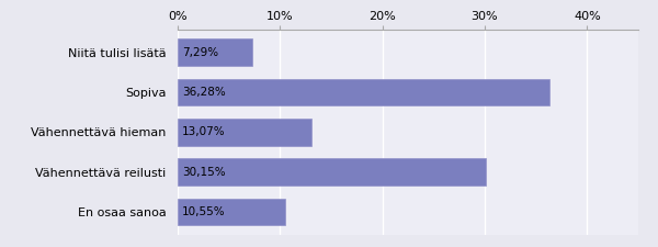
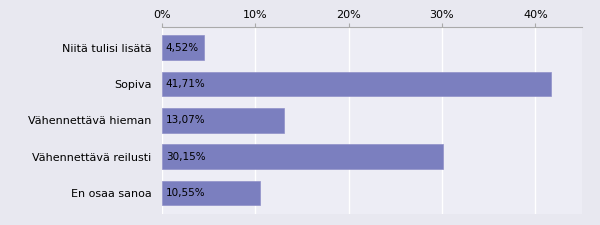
Niitä tulisi lisätä: 7,29% -> 4,52%
Sopiva: 36,28% -> 41,71%
